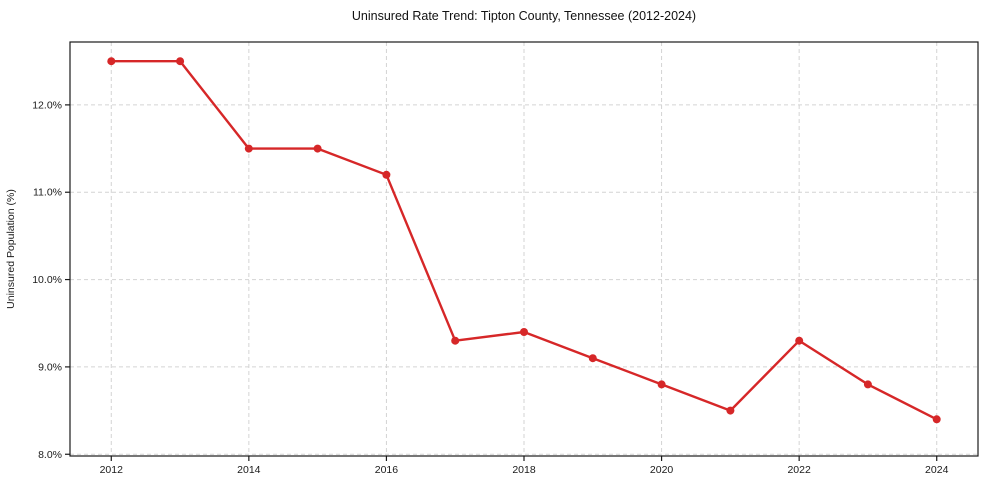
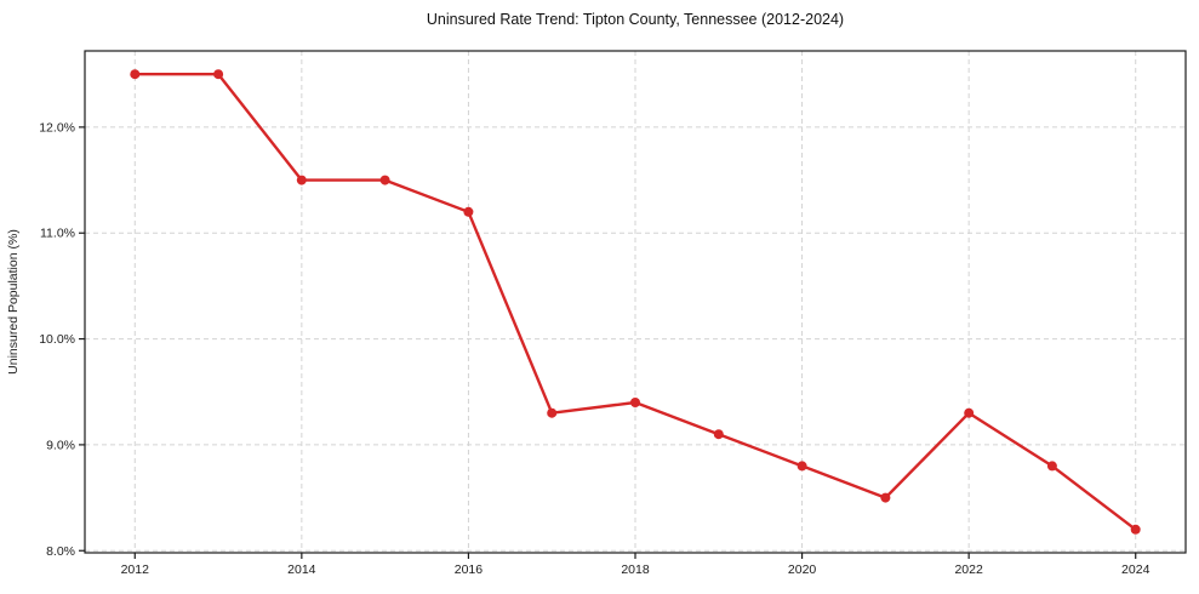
2024: 8.4% -> 8.2%
